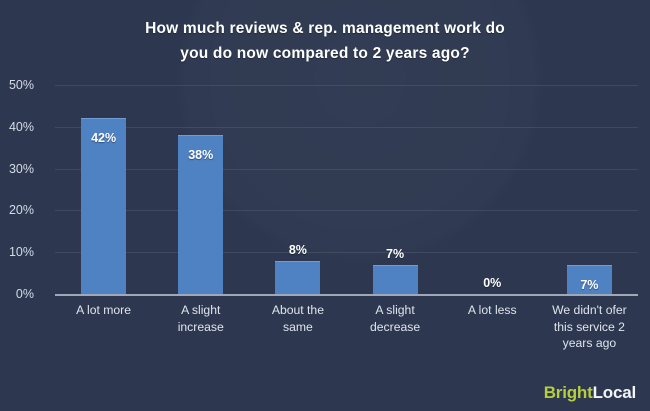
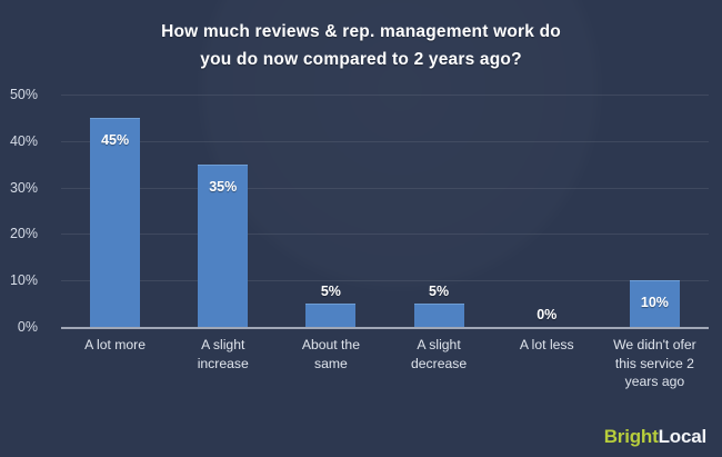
A lot more: 42% -> 45%
A slight increase: 38% -> 35%
About the same: 8% -> 5%
A slight decrease: 7% -> 5%
We didn't ofer this service 2 years ago: 7% -> 10%
